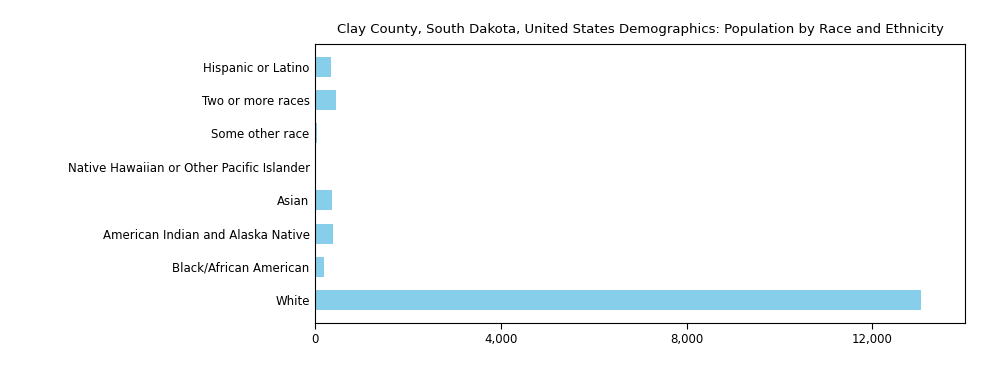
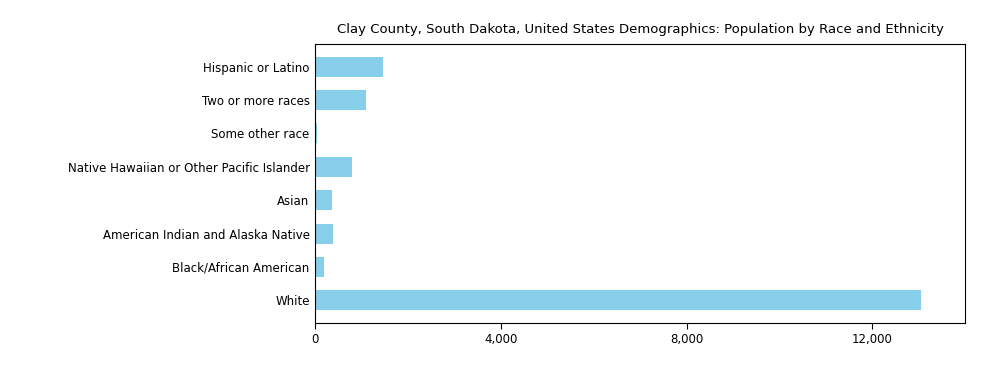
Hispanic or Latino: 340 -> 1,450
Two or more races: 440 -> 1,100
Native Hawaiian or Other Pacific Islander: 10 -> 800
